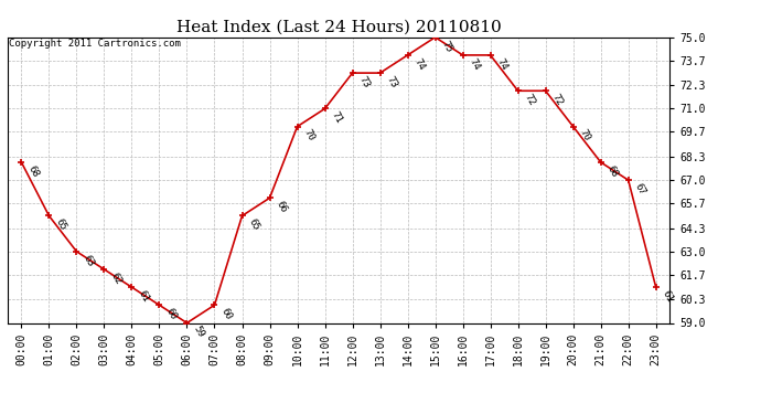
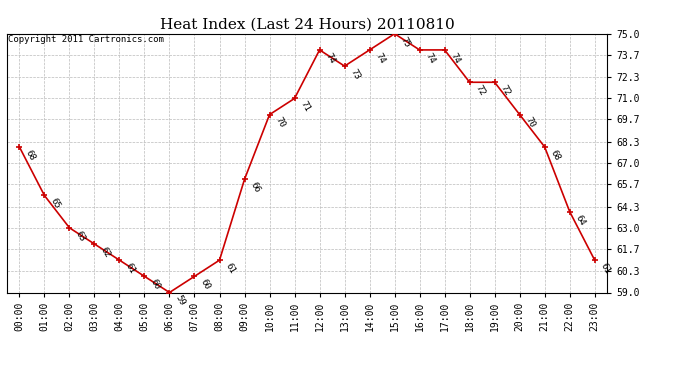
08:00: 65 -> 61
12:00: 73 -> 74
22:00: 67 -> 64
